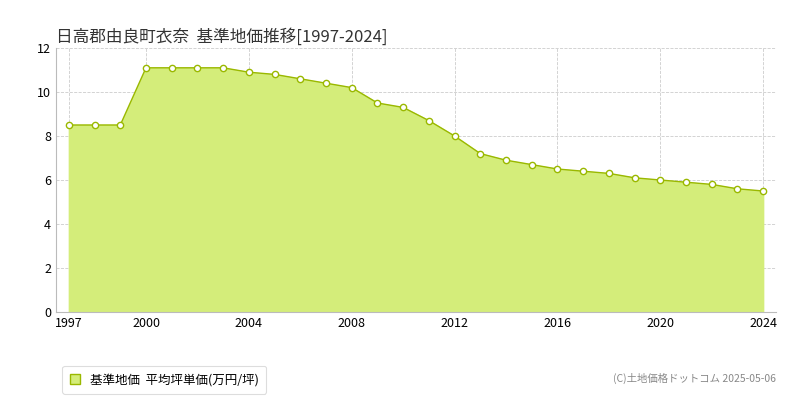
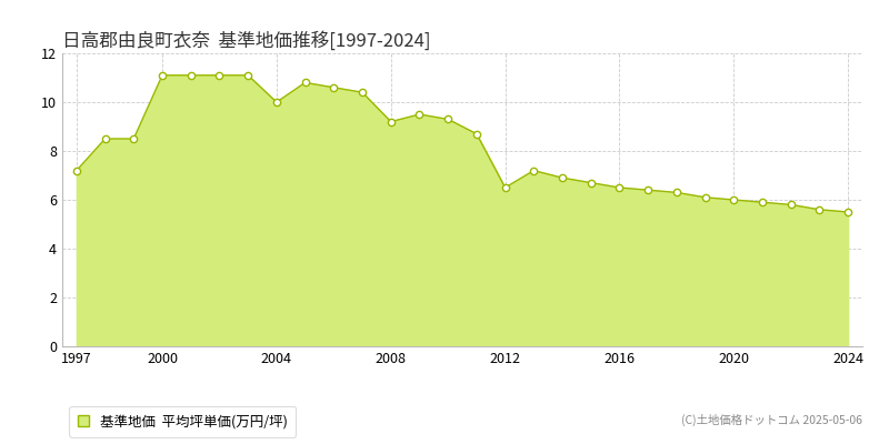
1997: 8.5 -> 7.2
2004: 10.9 -> 10.0
2008: 10.2 -> 9.2
2012: 8.0 -> 6.5
